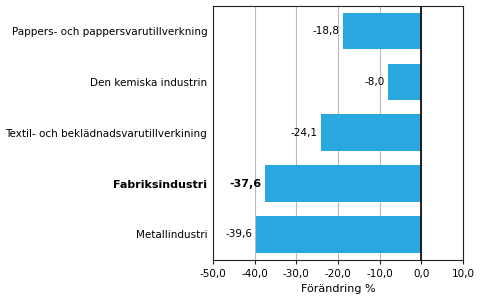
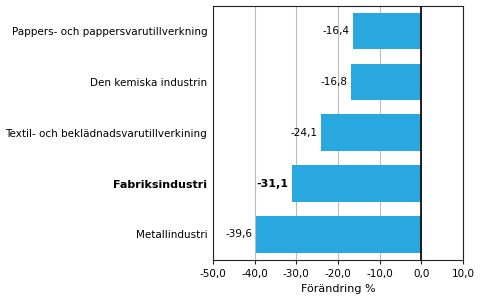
Pappers- och pappersvarutillverkning: -18,8 -> -16,4
Den kemiska industrin: -8,0 -> -16,8
Fabriksindustri: -37,6 -> -31,1
